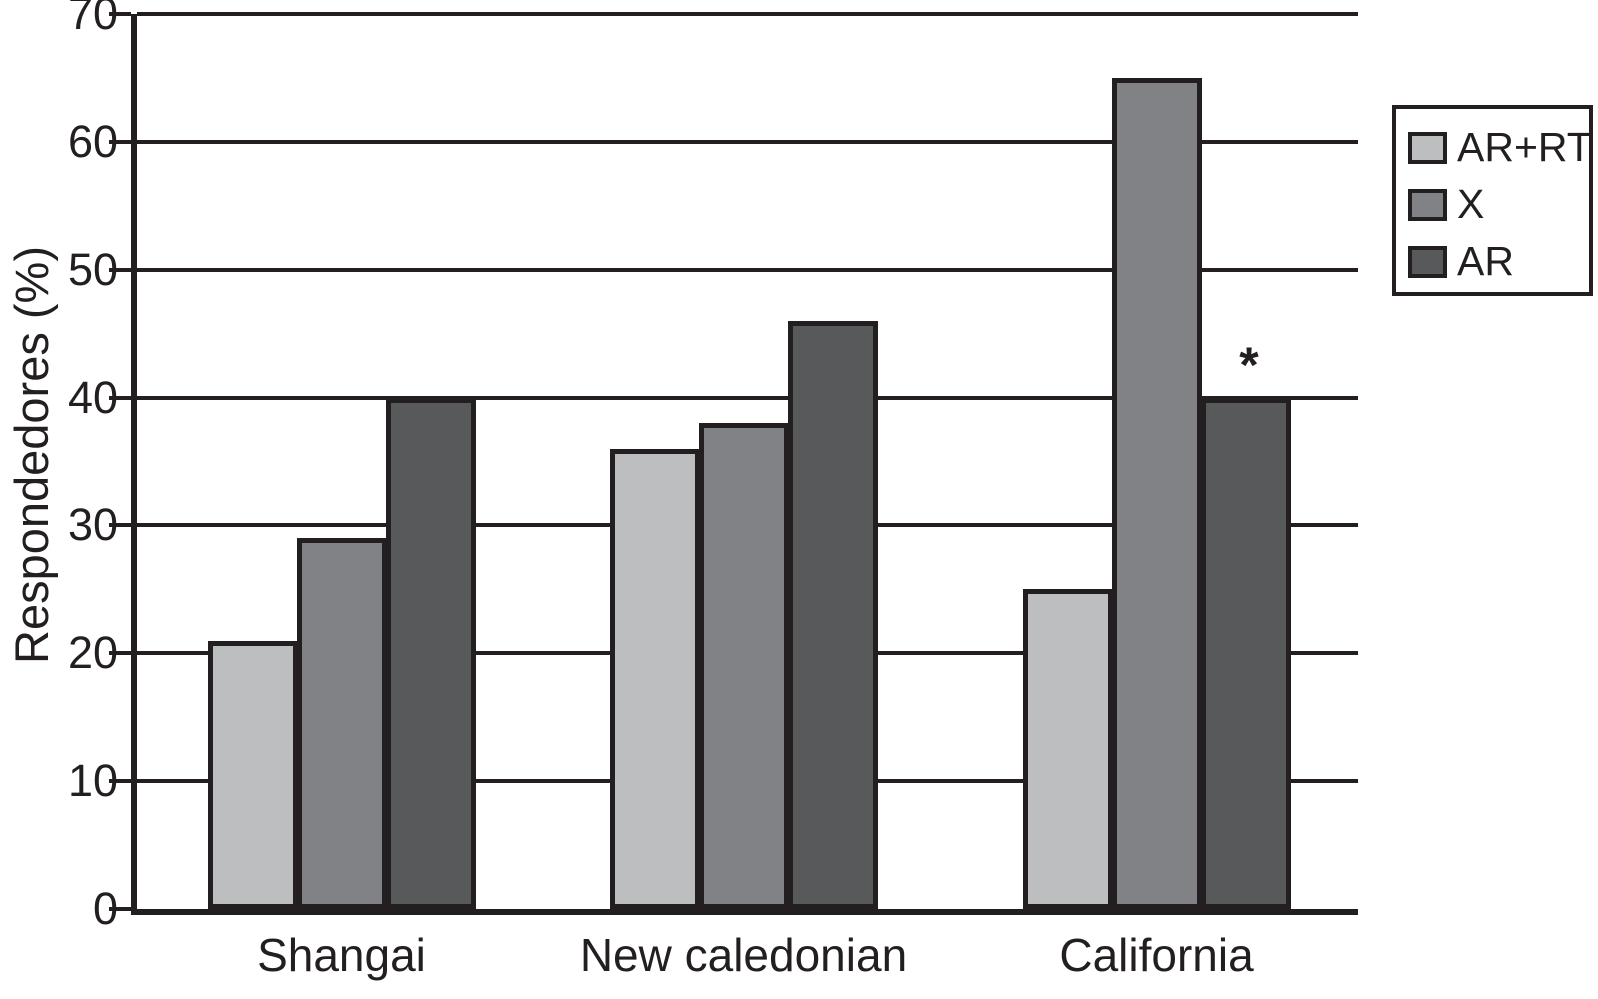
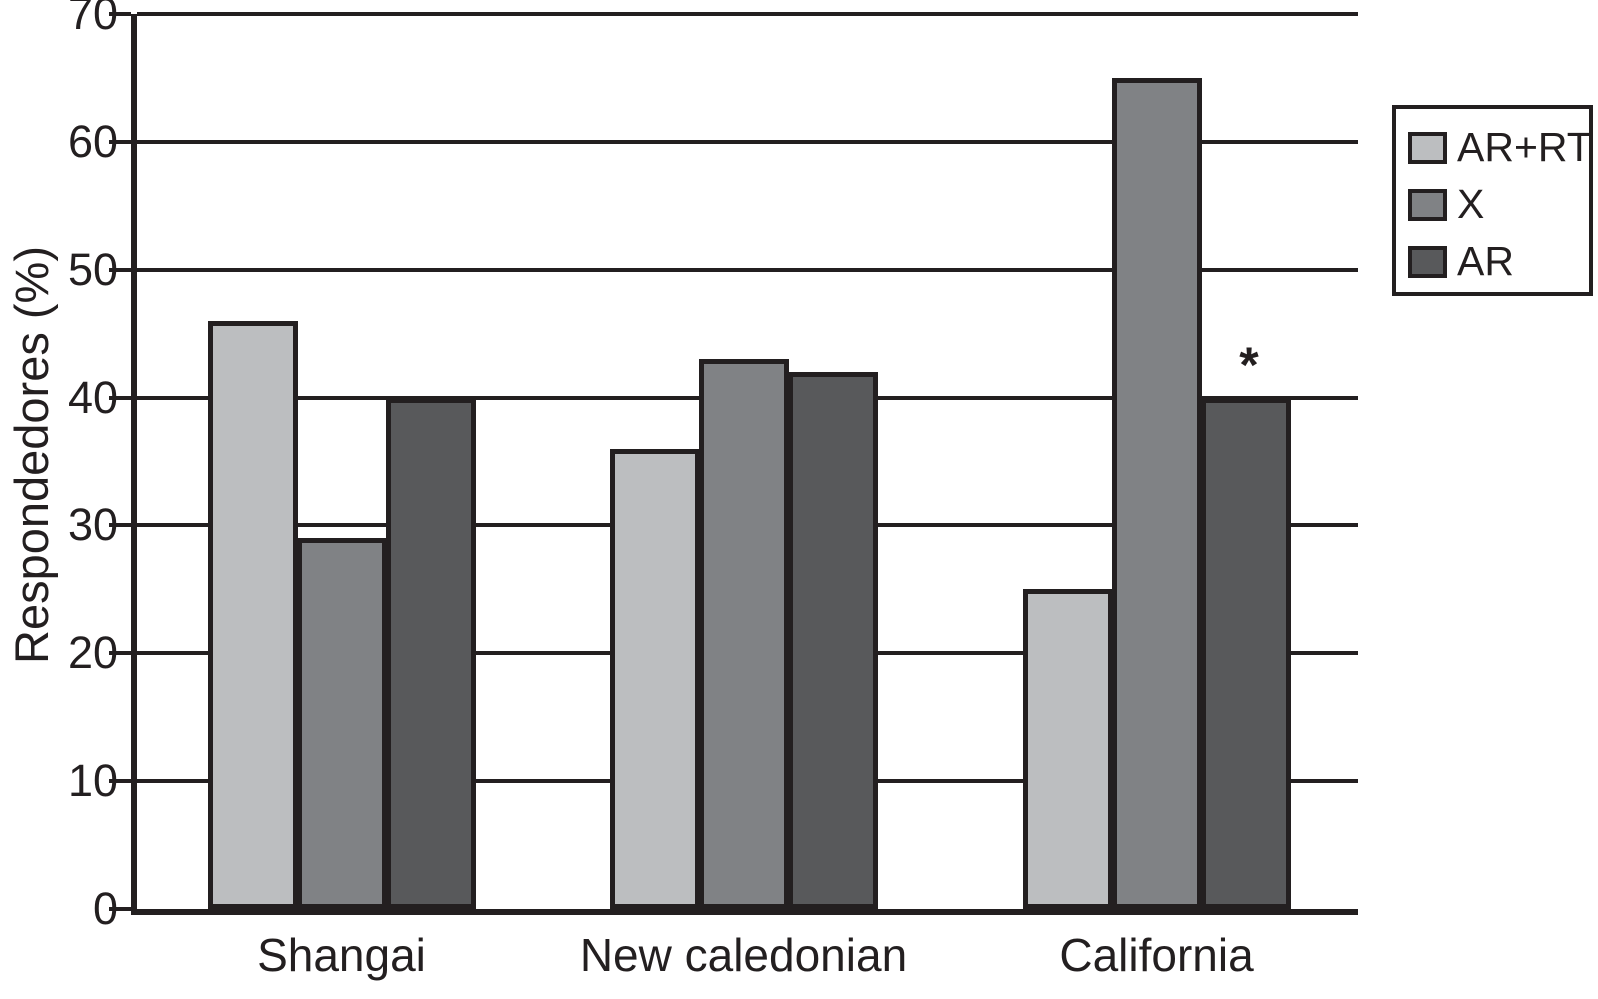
AR+RT/Shangai: 21 -> 46
X/New caledonian: 38 -> 43
AR/New caledonian: 46 -> 42
